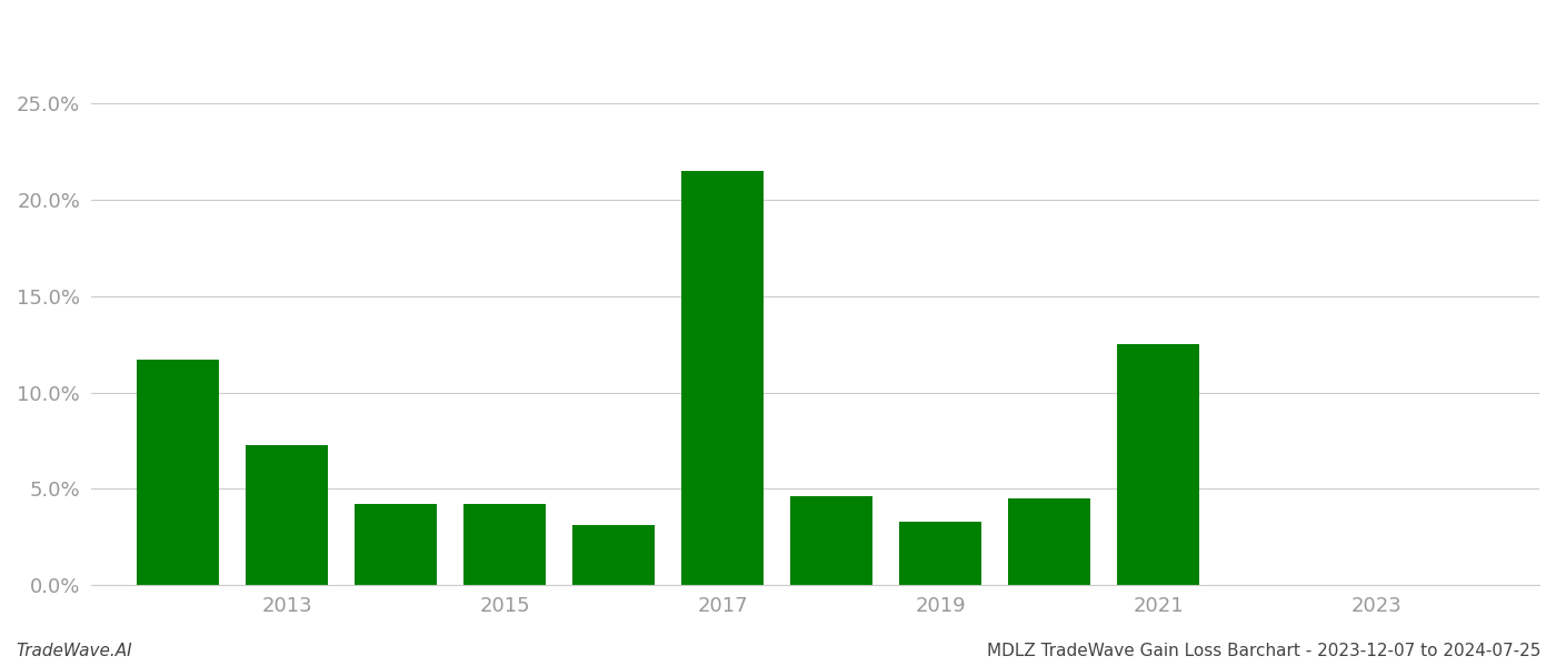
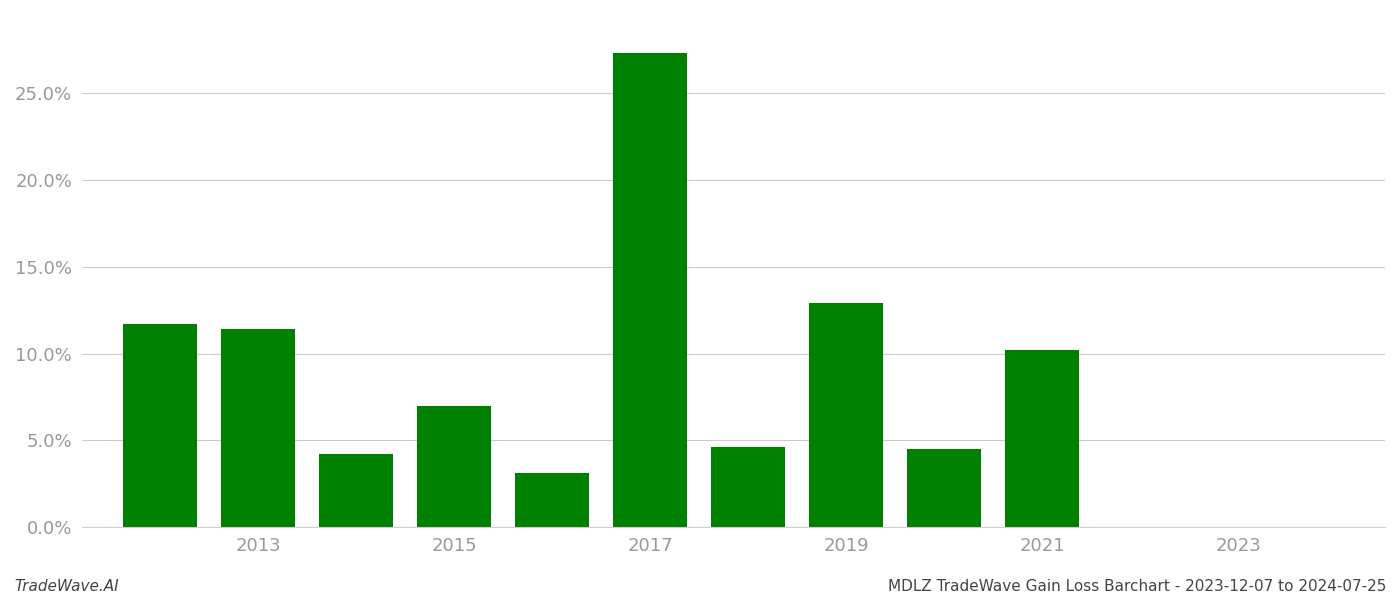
2013: 7.3% -> 11.4%
2015: 4.2% -> 7.0%
2017: 21.5% -> 27.3%
2019: 3.3% -> 12.9%
2021: 12.5% -> 10.2%
